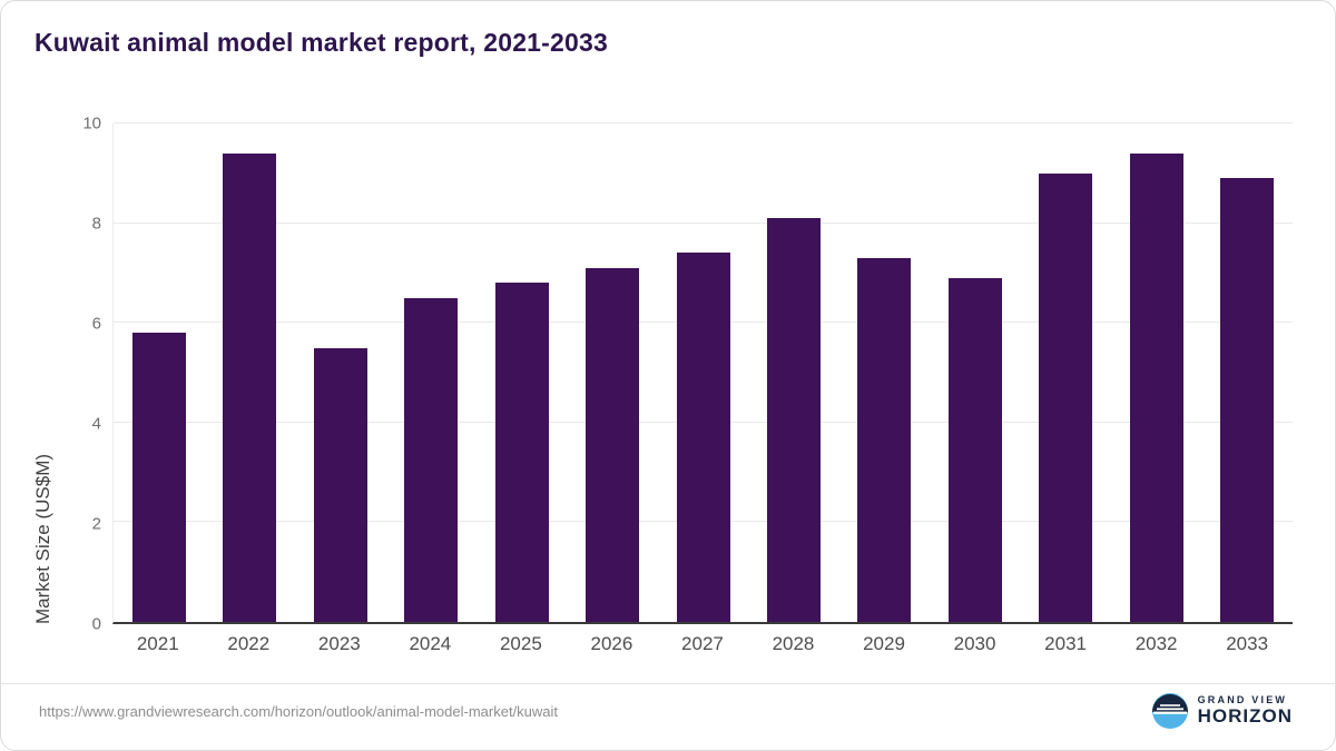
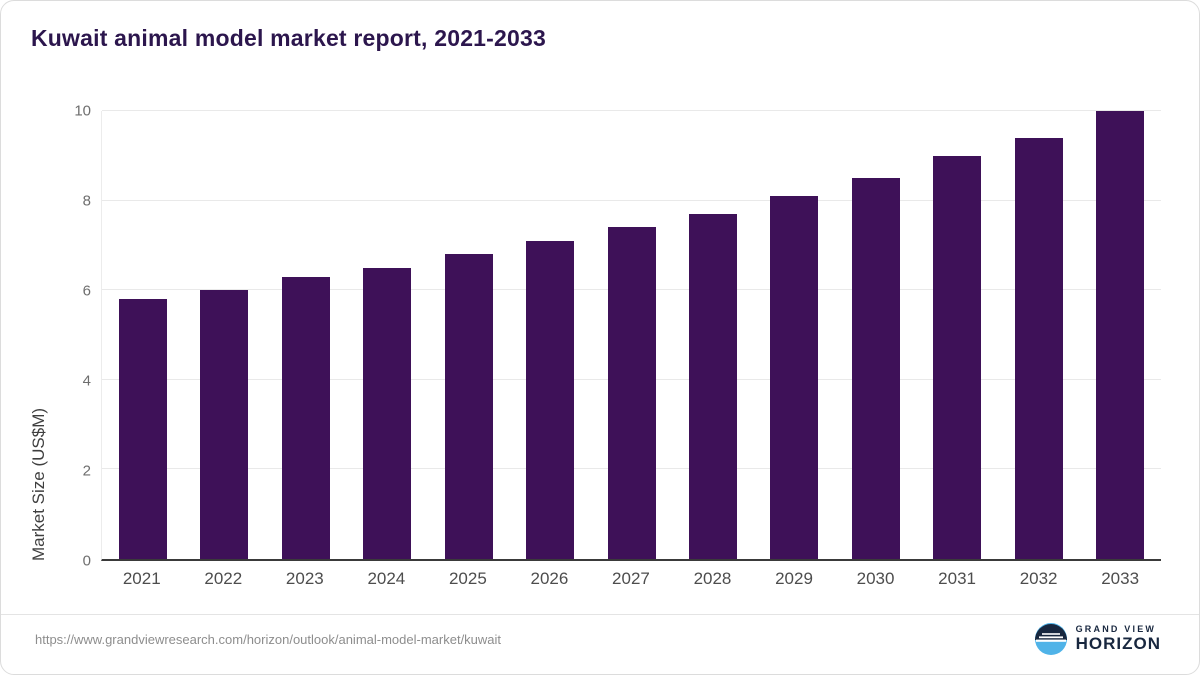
2022: 9.4 -> 6.0
2023: 5.5 -> 6.3
2028: 8.1 -> 7.7
2029: 7.3 -> 8.1
2030: 6.9 -> 8.5
2033: 8.9 -> 10.0
